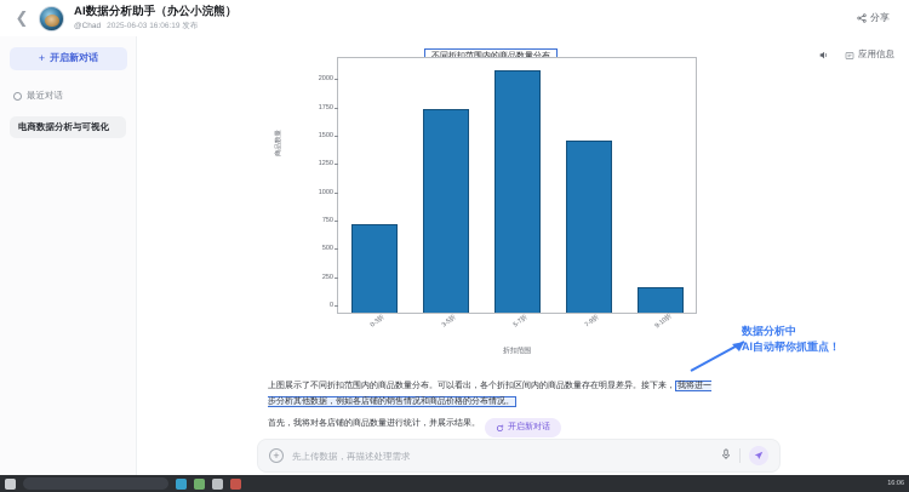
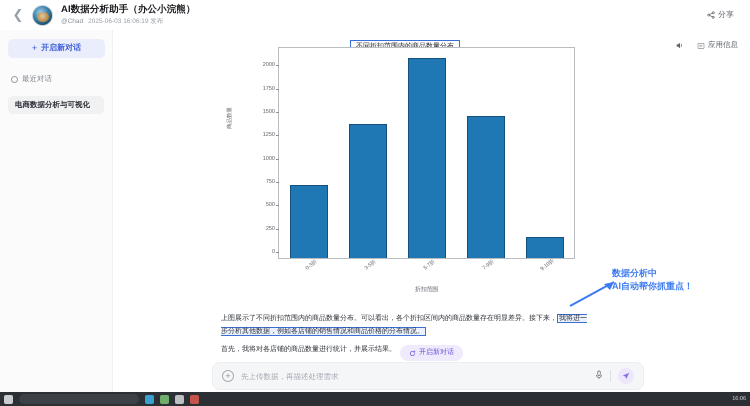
3-5折: 1800 -> 1400
